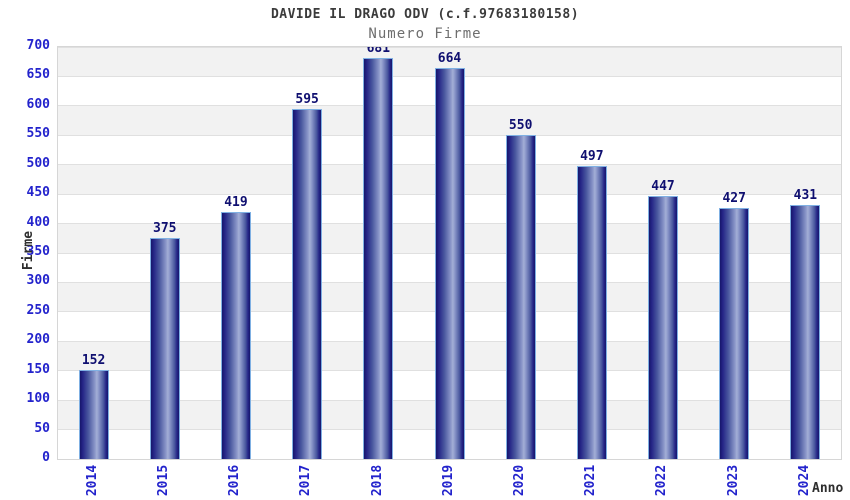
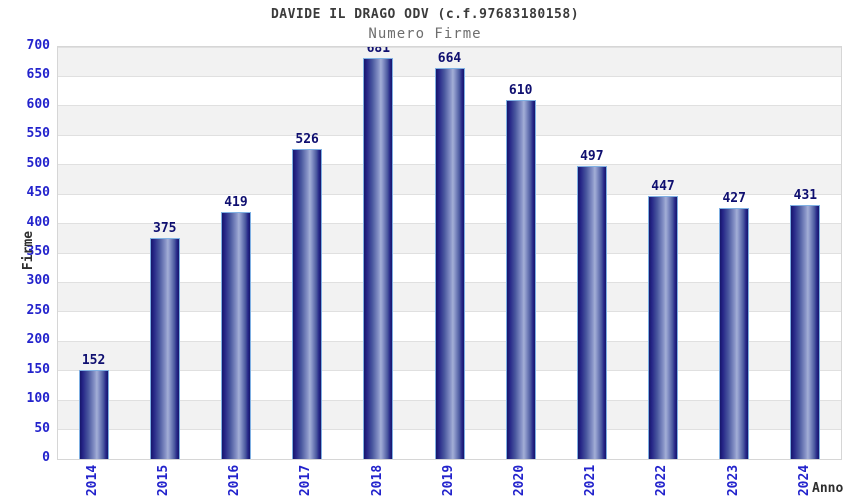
2017: 595 -> 526
2020: 550 -> 610
